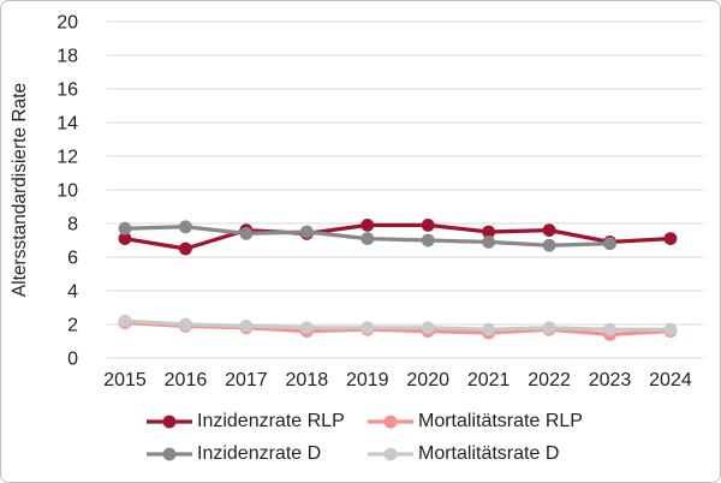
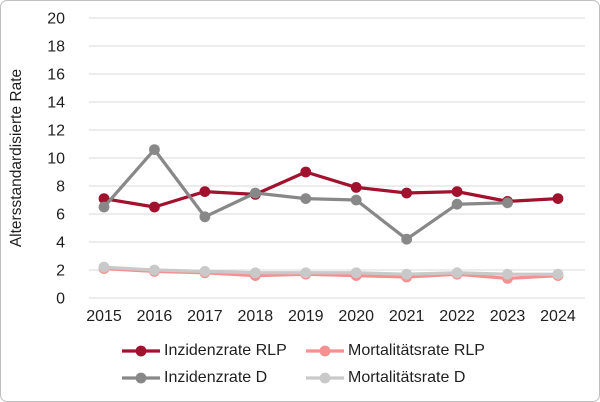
Inzidenzrate D/2015: 7.7 -> 6.5
Inzidenzrate D/2016: 7.8 -> 10.6
Inzidenzrate D/2017: 7.4 -> 5.8
Inzidenzrate RLP/2019: 7.9 -> 9.0
Inzidenzrate D/2021: 6.9 -> 4.2
